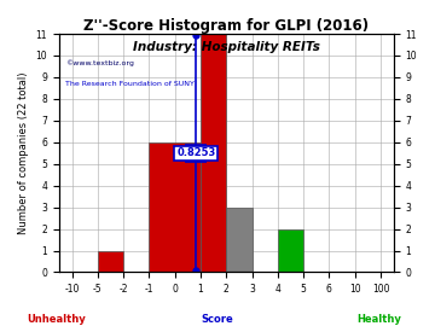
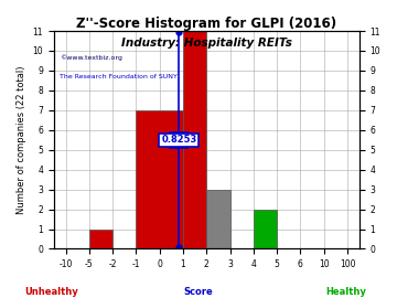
0: 6 -> 7
